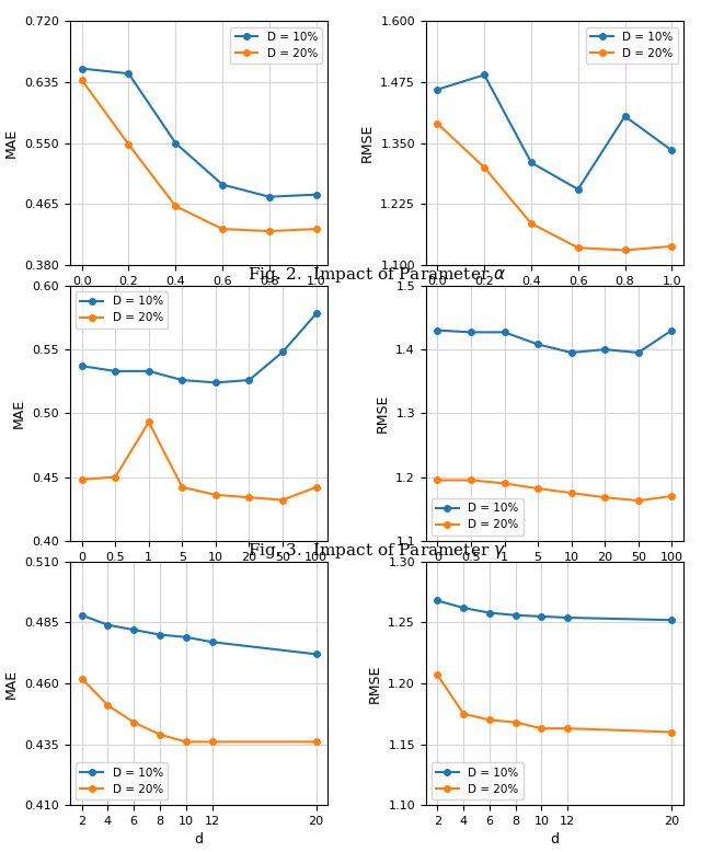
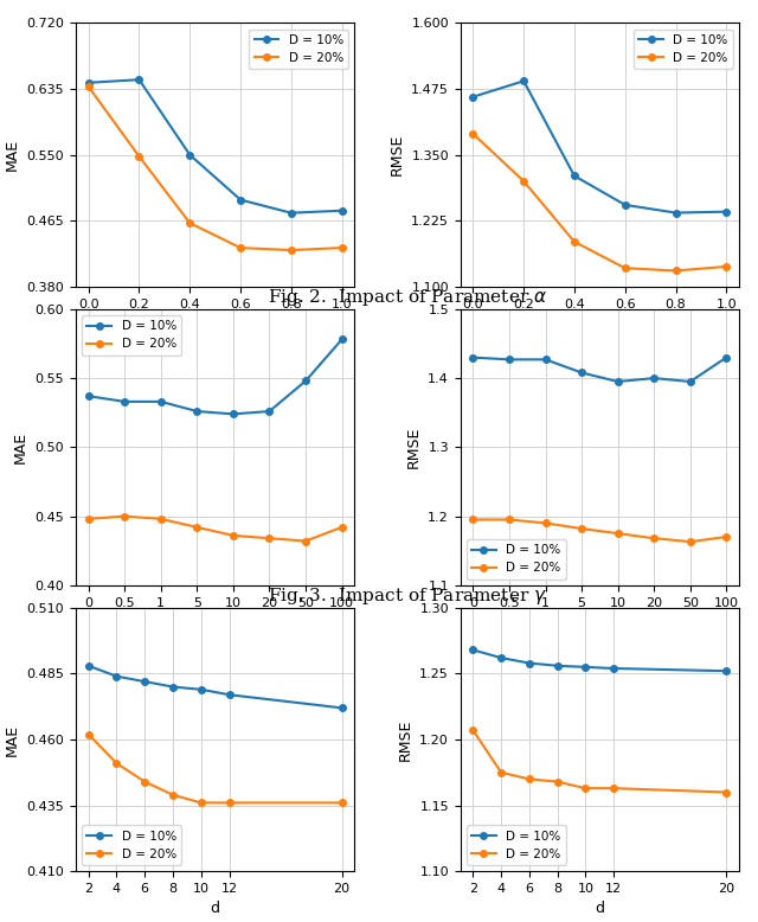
D = 10%/0.0: 0.654 -> 0.643
D = 10%/0.8: 1.405 -> 1.240
D = 10%/1.0: 1.335 -> 1.242
D = 20%/1: 0.493 -> 0.448
